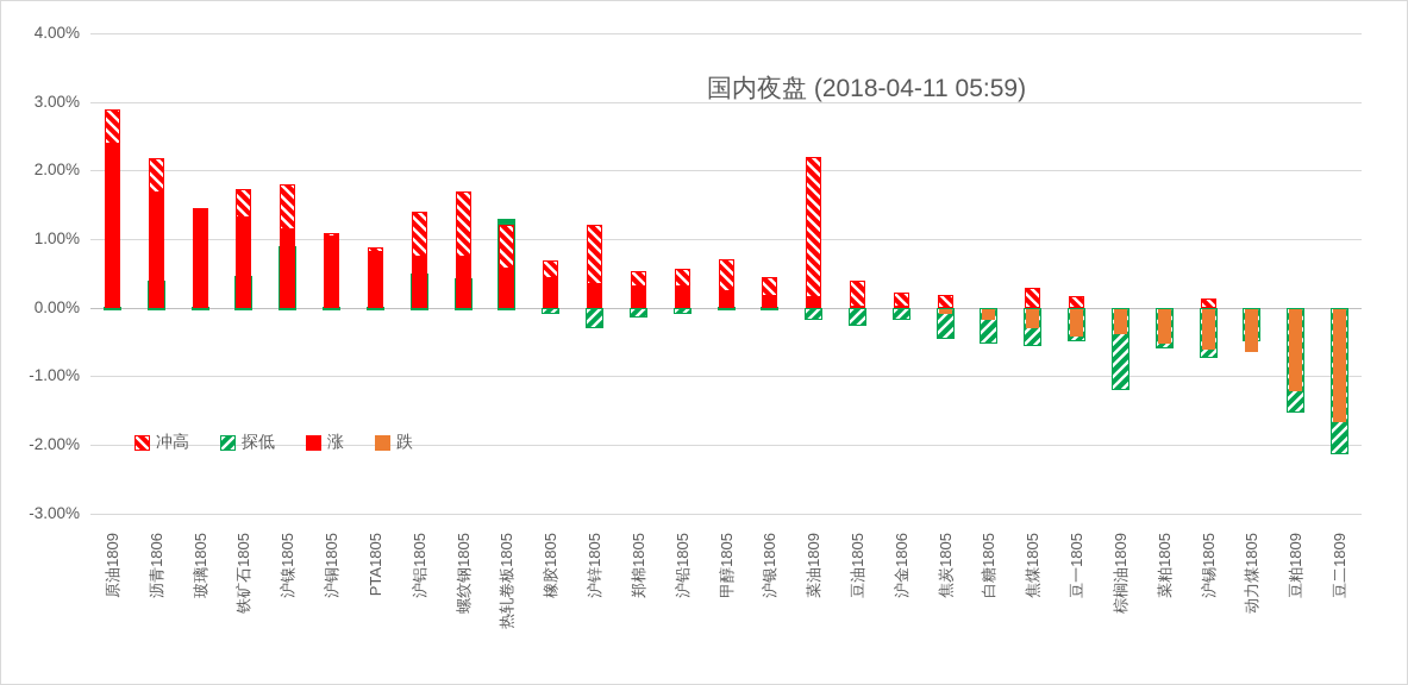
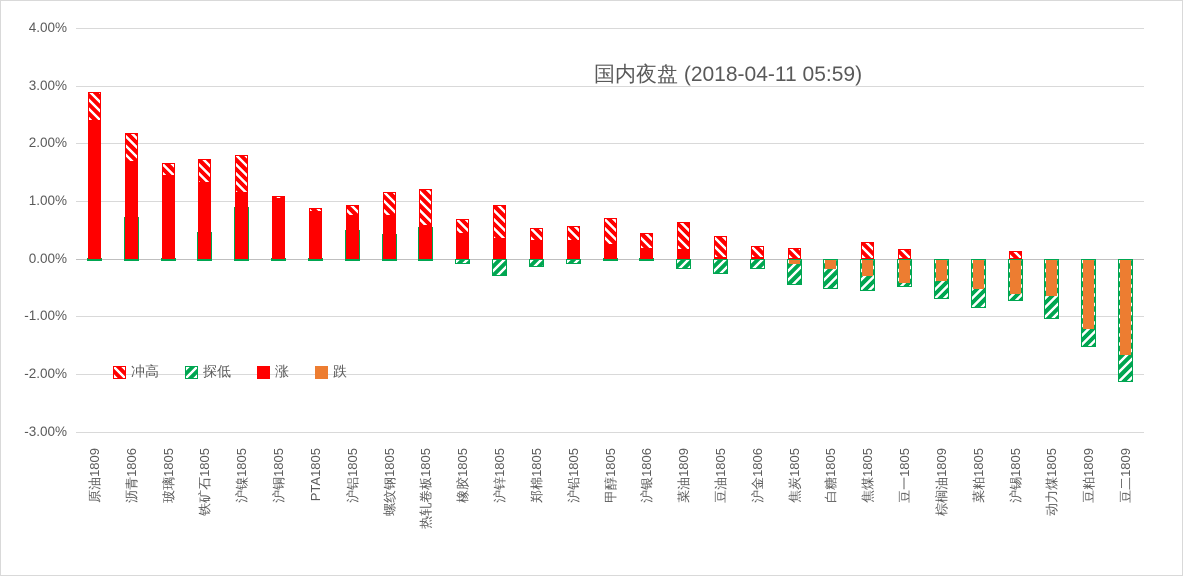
探低/沥青1806: 0.4% -> 0.7%
冲高/玻璃1805: 0.6% -> 1.6%
冲高/沪铝1805: 1.4% -> 0.9%
冲高/螺纹钢1805: 1.7% -> 1.2%
探低/热轧卷板1805: 1.3% -> 0.6%
冲高/沪锌1805: 1.2% -> 0.9%
冲高/菜油1809: 2.2% -> 0.6%
探低/棕榈油1809: -1.2% -> -0.7%
探低/菜粕1805: -0.6% -> -0.9%
探低/动力煤1805: -0.5% -> -1.1%
